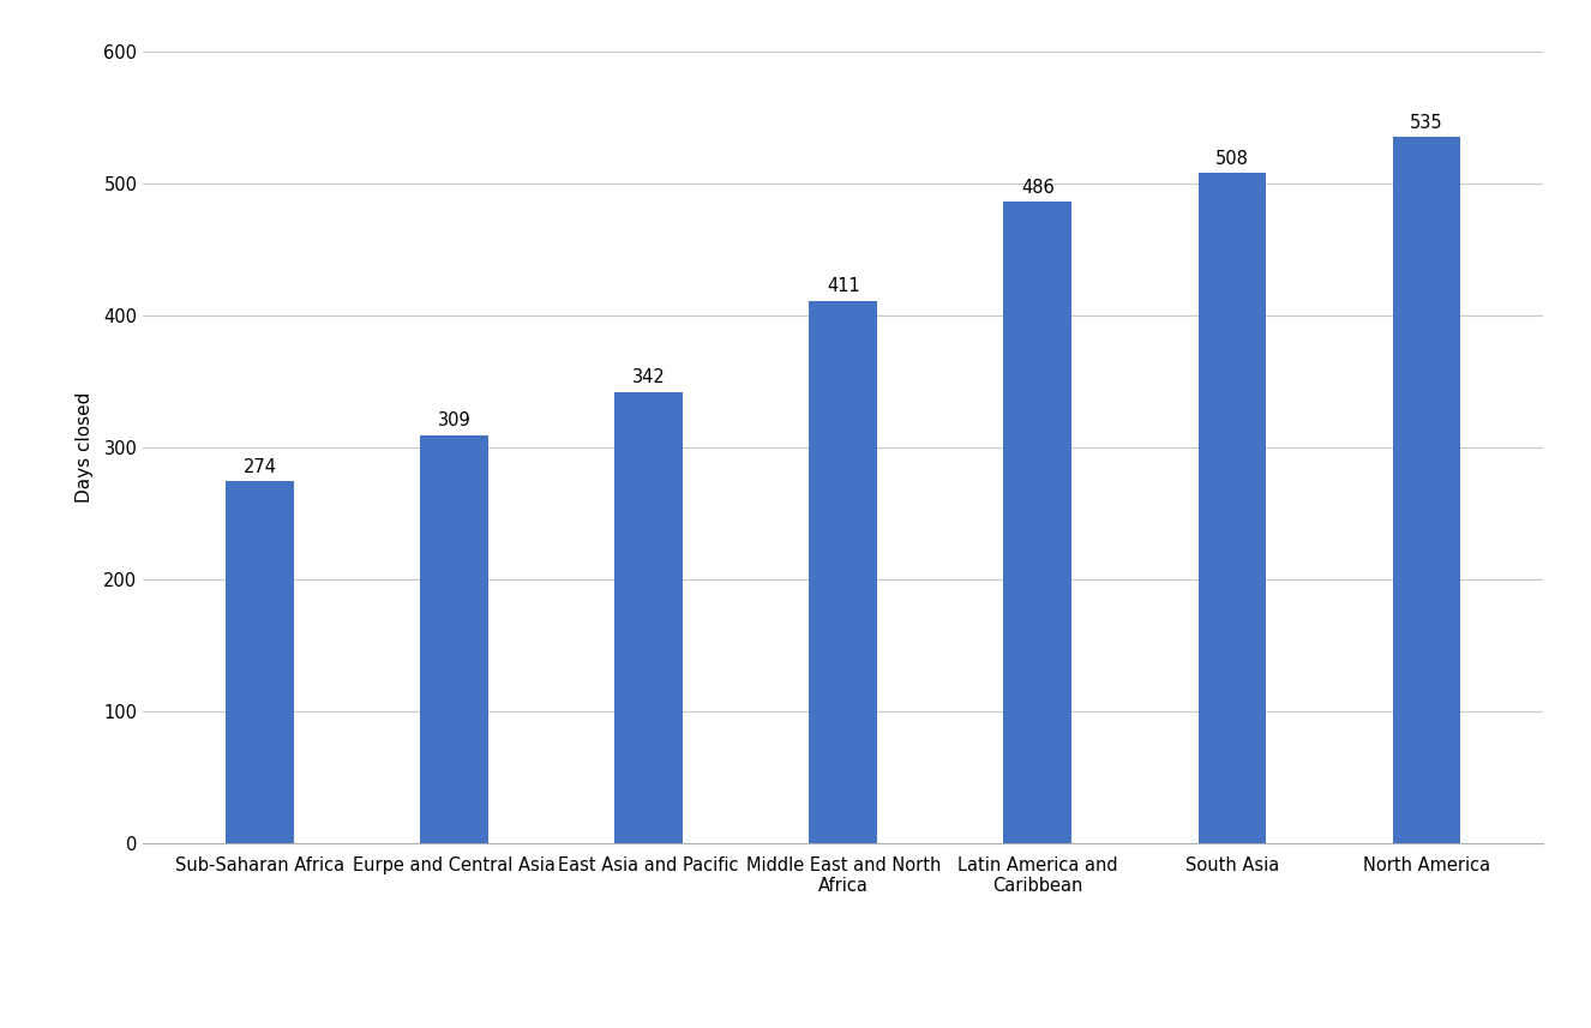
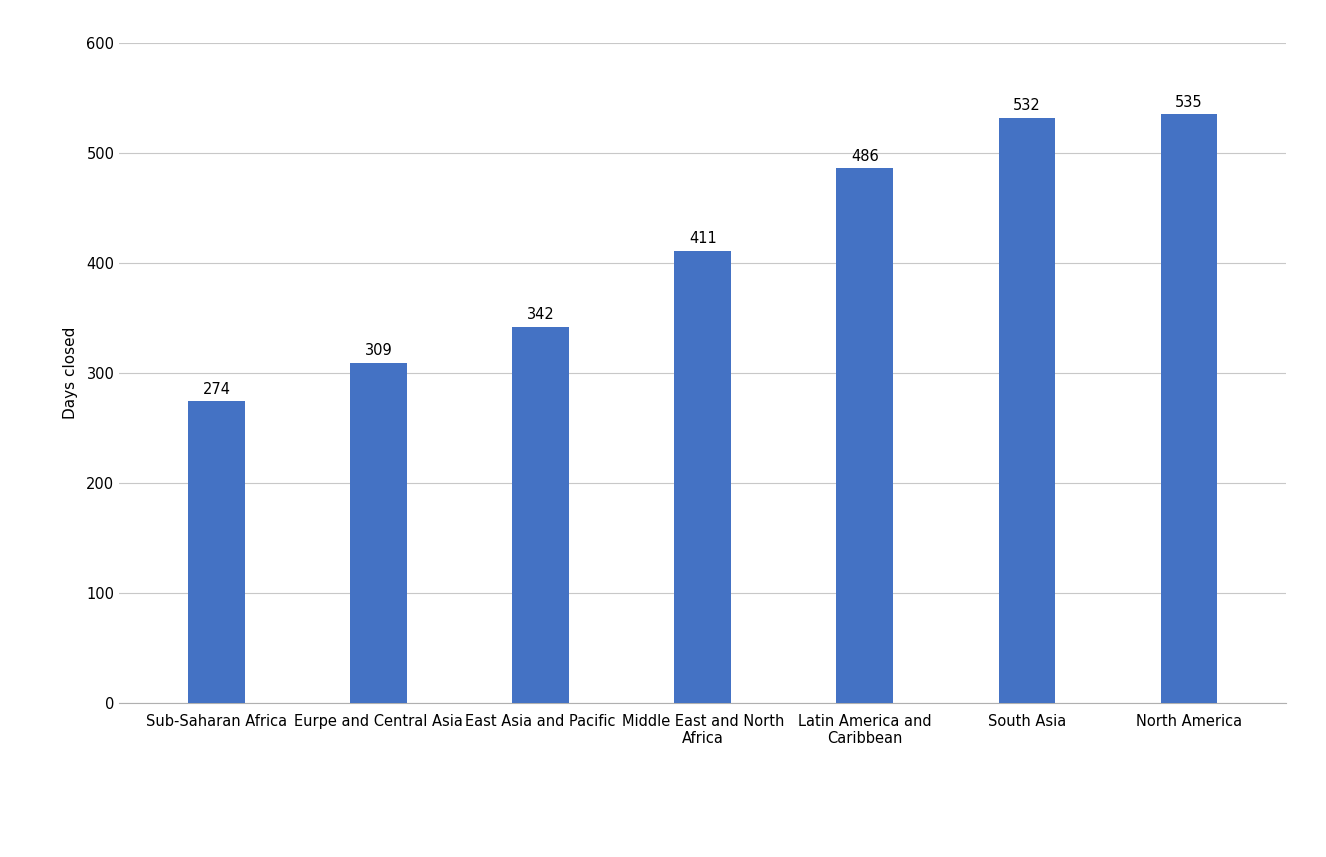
South Asia: 508 -> 532
